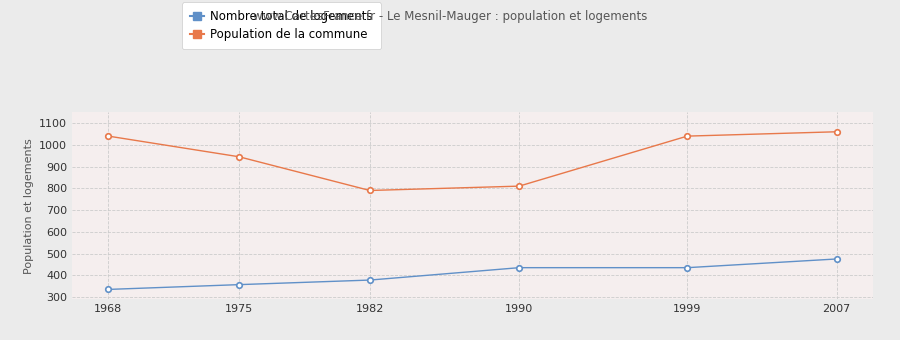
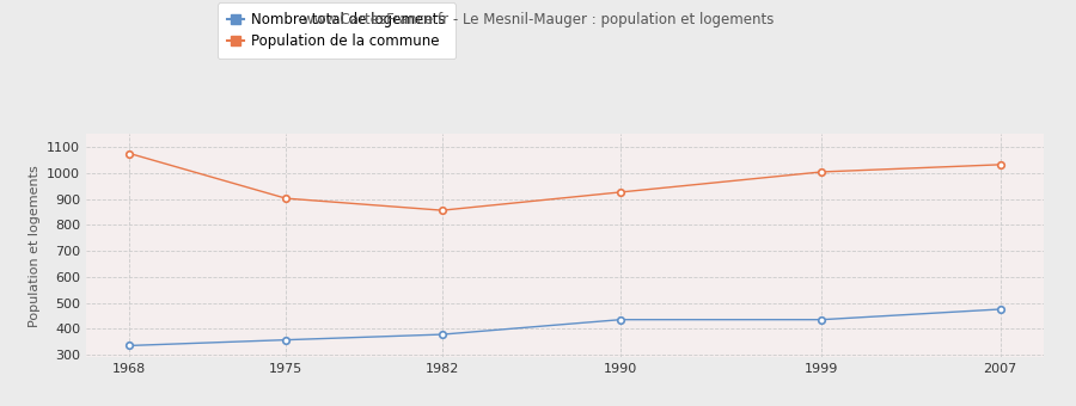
Population de la commune/1968: 1040 -> 1075
Population de la commune/1975: 945 -> 902
Population de la commune/1982: 790 -> 856
Population de la commune/1990: 810 -> 926
Population de la commune/1999: 1040 -> 1004
Population de la commune/2007: 1060 -> 1032
